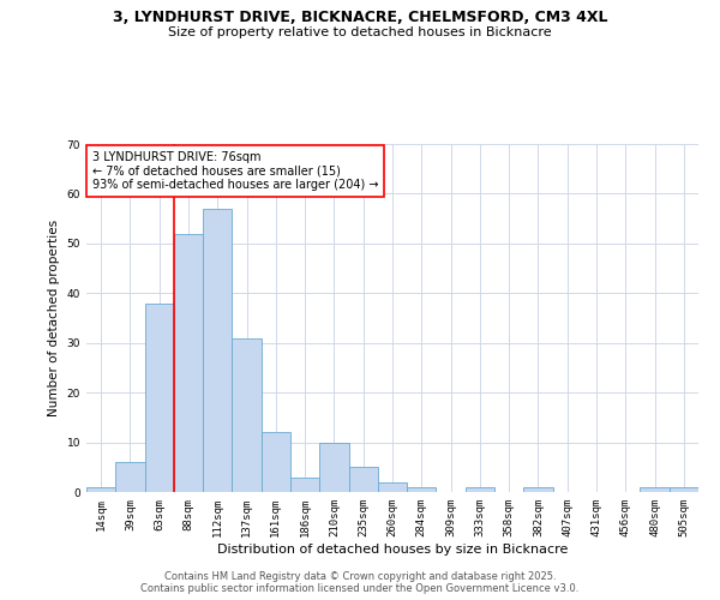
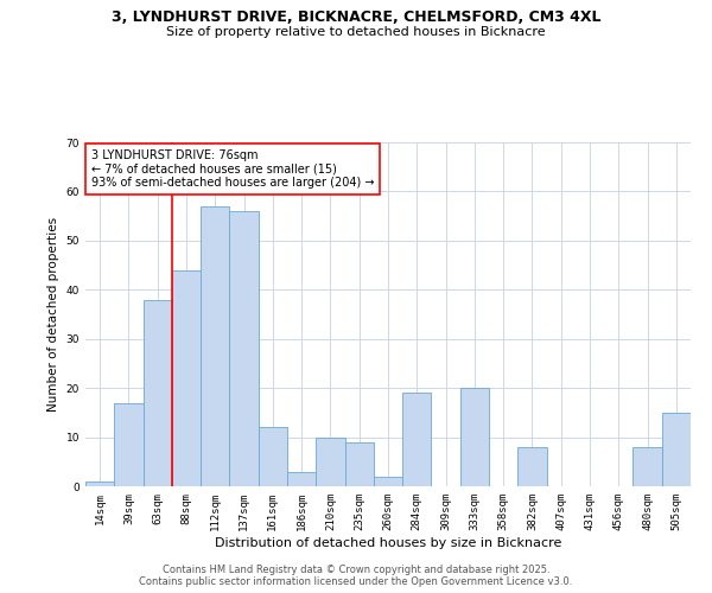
39sqm: 6 -> 17
88sqm: 52 -> 44
137sqm: 31 -> 56
235sqm: 5 -> 9
284sqm: 1 -> 19
333sqm: 1 -> 20
382sqm: 1 -> 8
480sqm: 1 -> 8
505sqm: 1 -> 15
